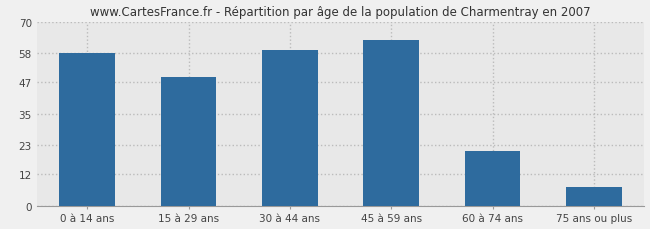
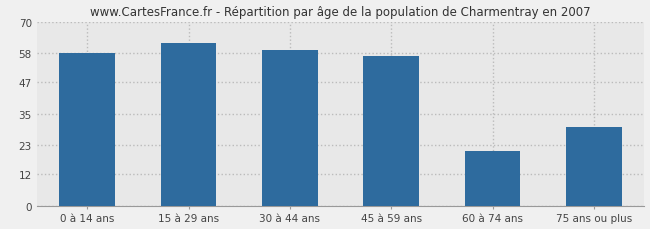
15 à 29 ans: 49 -> 62
45 à 59 ans: 63 -> 57
75 ans ou plus: 7 -> 30
